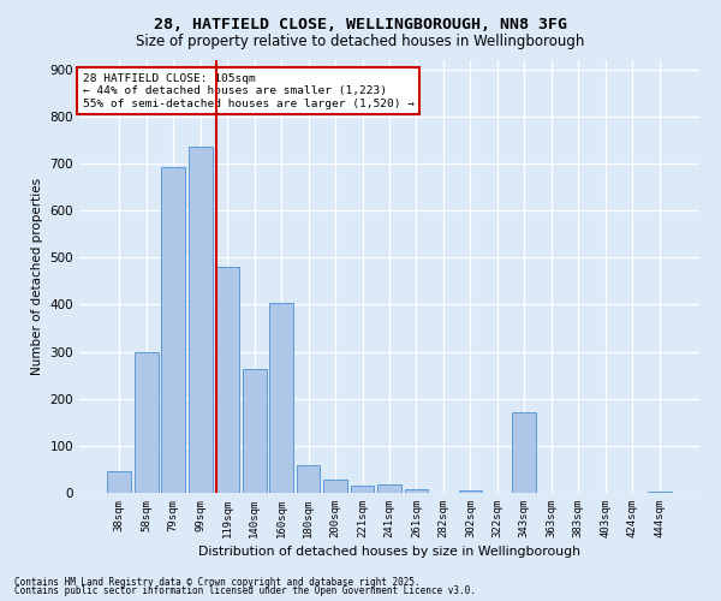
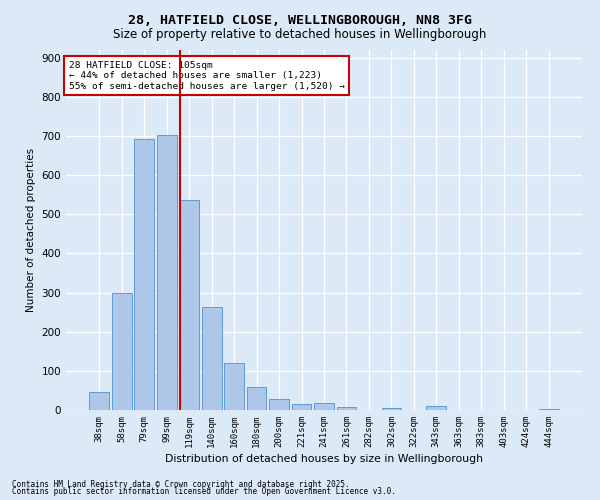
99sqm: 735 -> 703
119sqm: 480 -> 537
160sqm: 405 -> 120
343sqm: 170 -> 9
